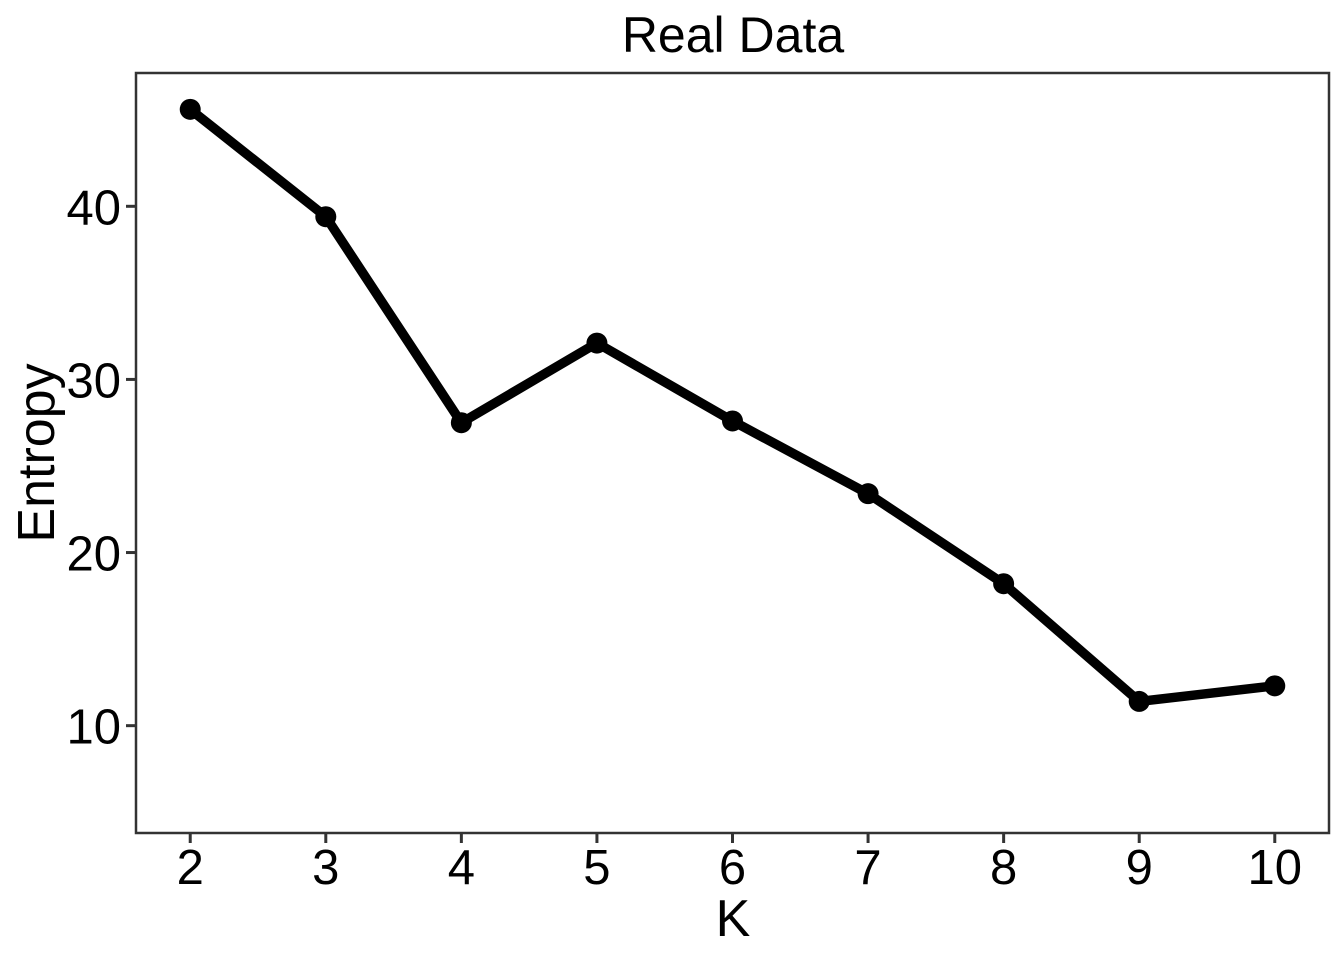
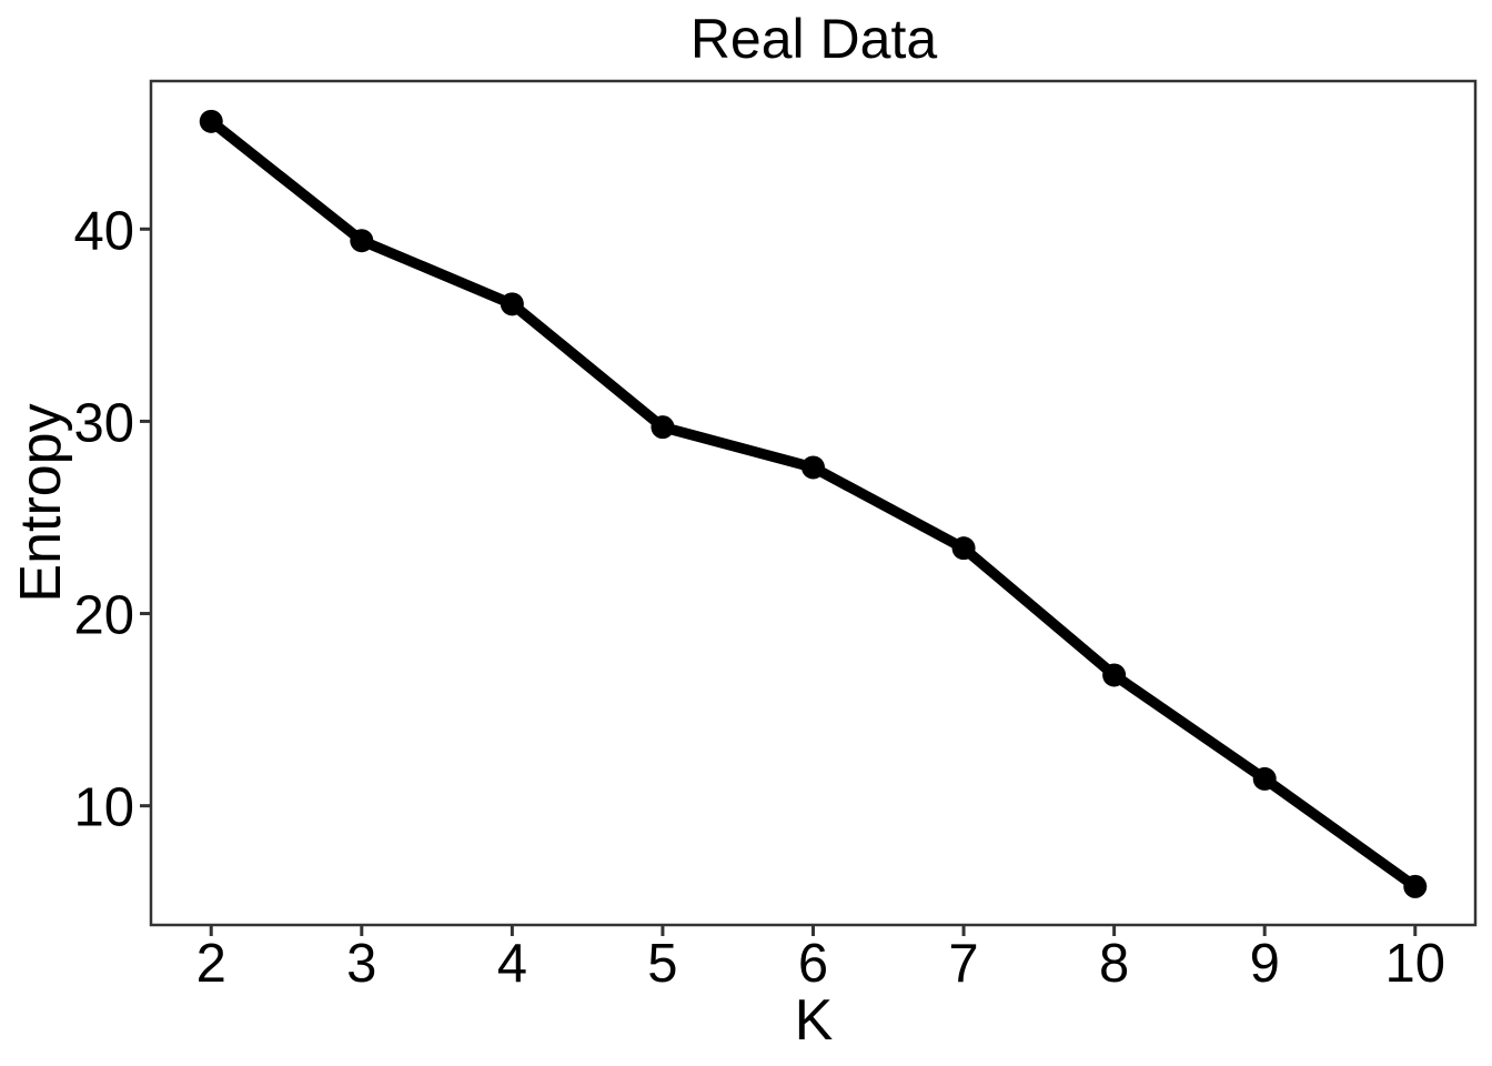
4: 27.5 -> 36.1
5: 32.1 -> 29.7
8: 18.2 -> 16.8
10: 12.3 -> 5.8
